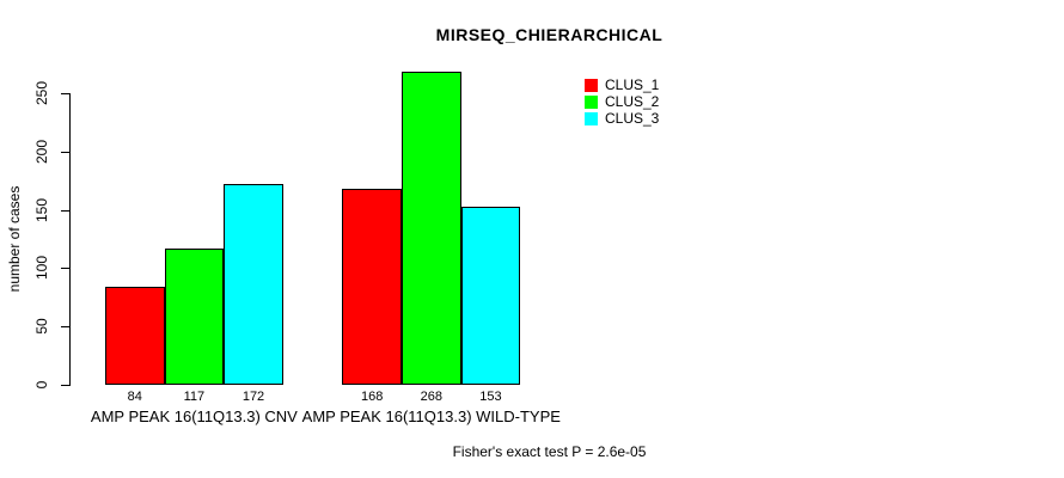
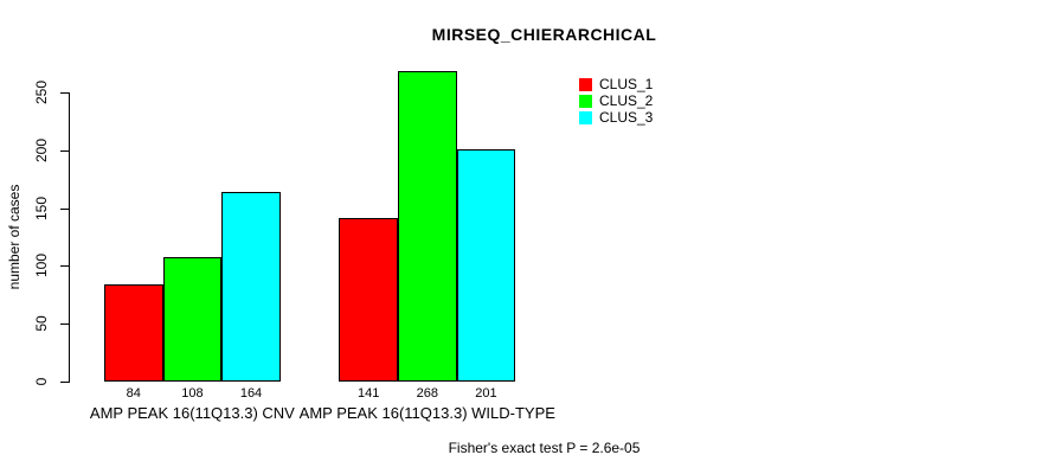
CLUS_2/AMP PEAK 16(11Q13.3) CNV: 117 -> 108
CLUS_3/AMP PEAK 16(11Q13.3) CNV: 172 -> 164
CLUS_1/AMP PEAK 16(11Q13.3) WILD-TYPE: 168 -> 141
CLUS_3/AMP PEAK 16(11Q13.3) WILD-TYPE: 153 -> 201
